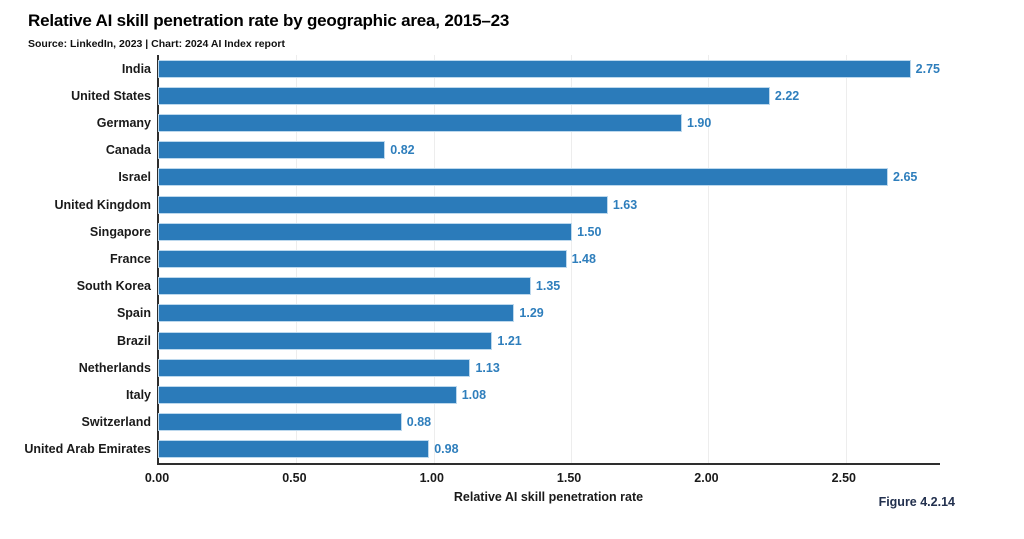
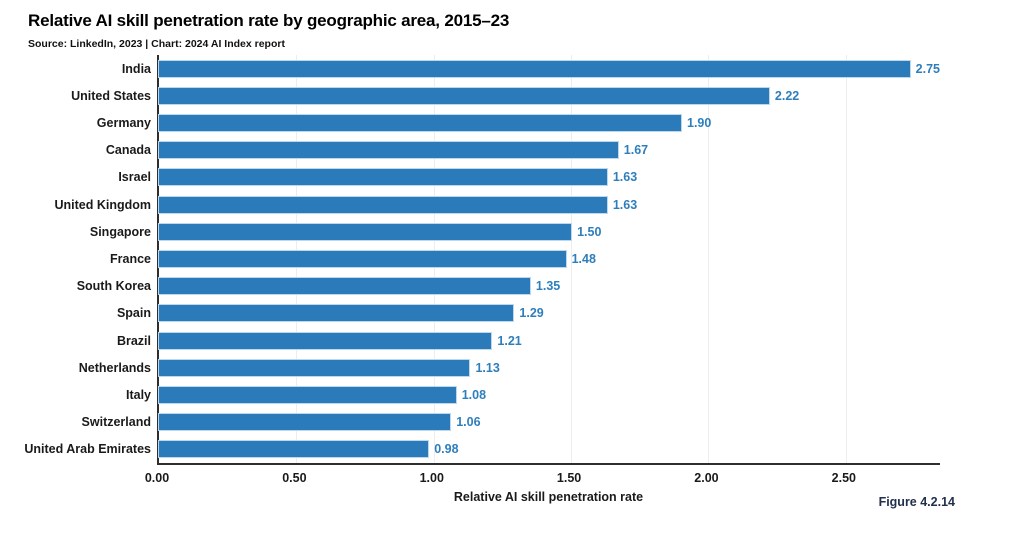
Canada: 0.82 -> 1.67
Israel: 2.65 -> 1.63
Switzerland: 0.88 -> 1.06
